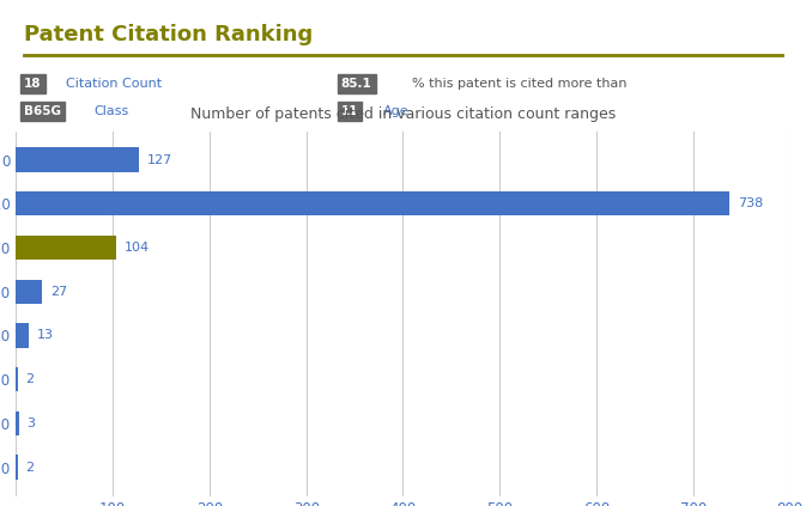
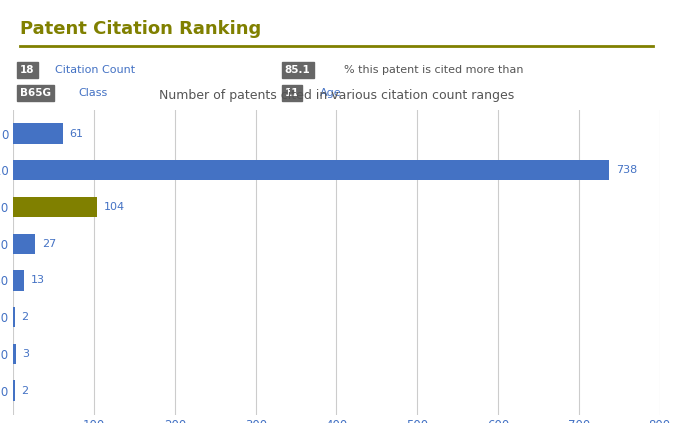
0: 127 -> 61
